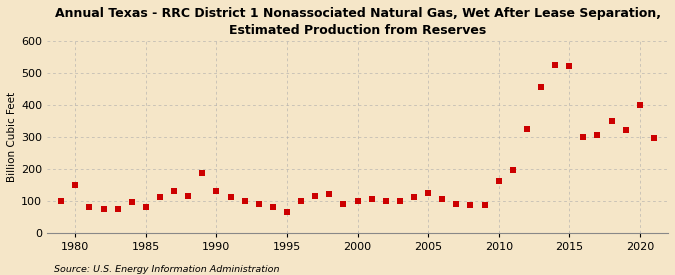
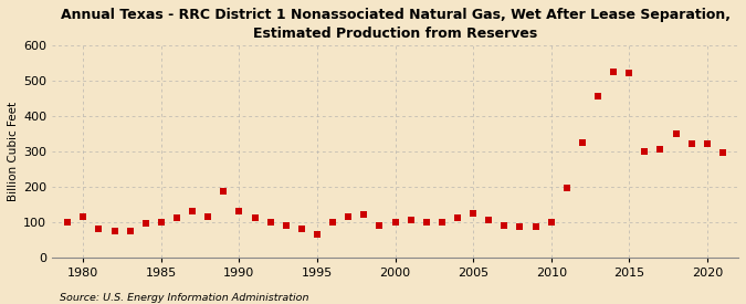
1980: 150 -> 115
1985: 80 -> 100
2010: 160 -> 100
2020: 400 -> 320
